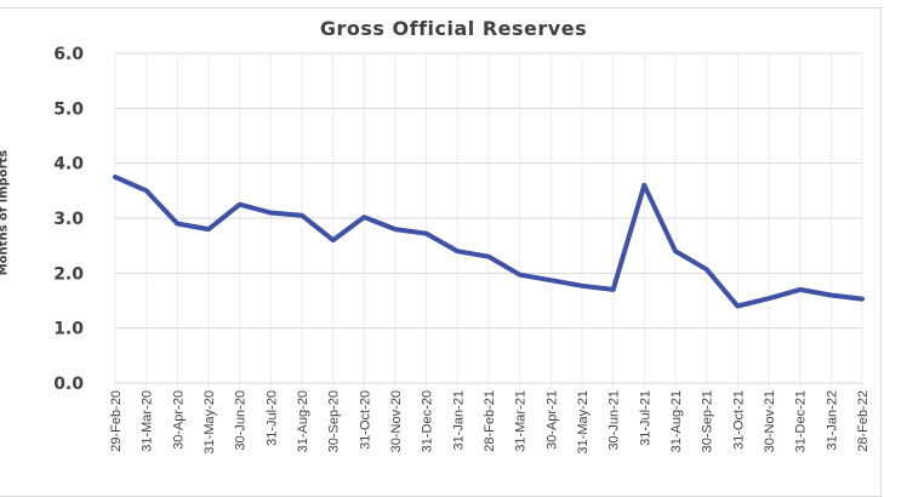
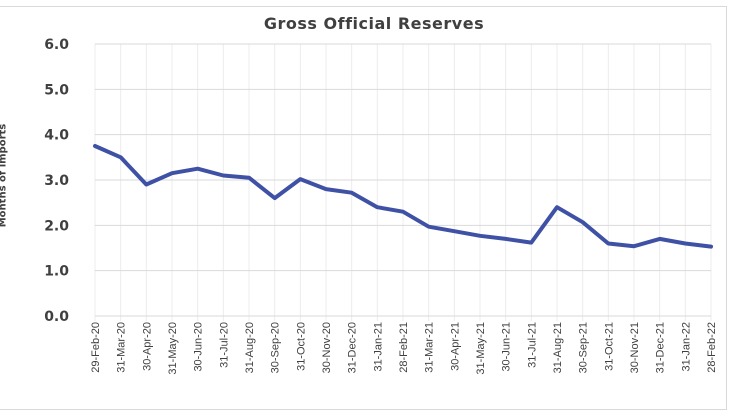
31-May-20: 2.8 -> 3.1
31-Jul-21: 3.6 -> 1.6
31-Oct-21: 1.4 -> 1.6
